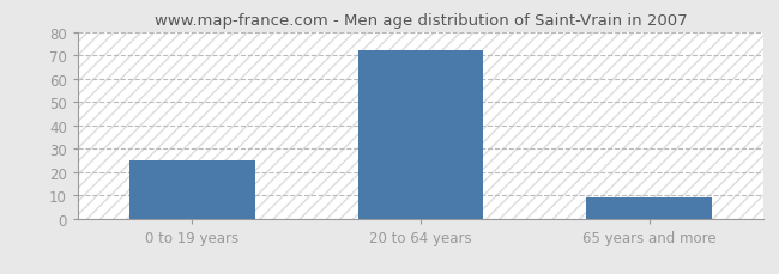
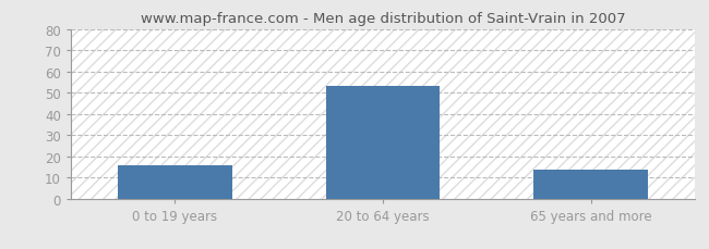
0 to 19 years: 25 -> 16
20 to 64 years: 72 -> 53
65 years and more: 9 -> 14
